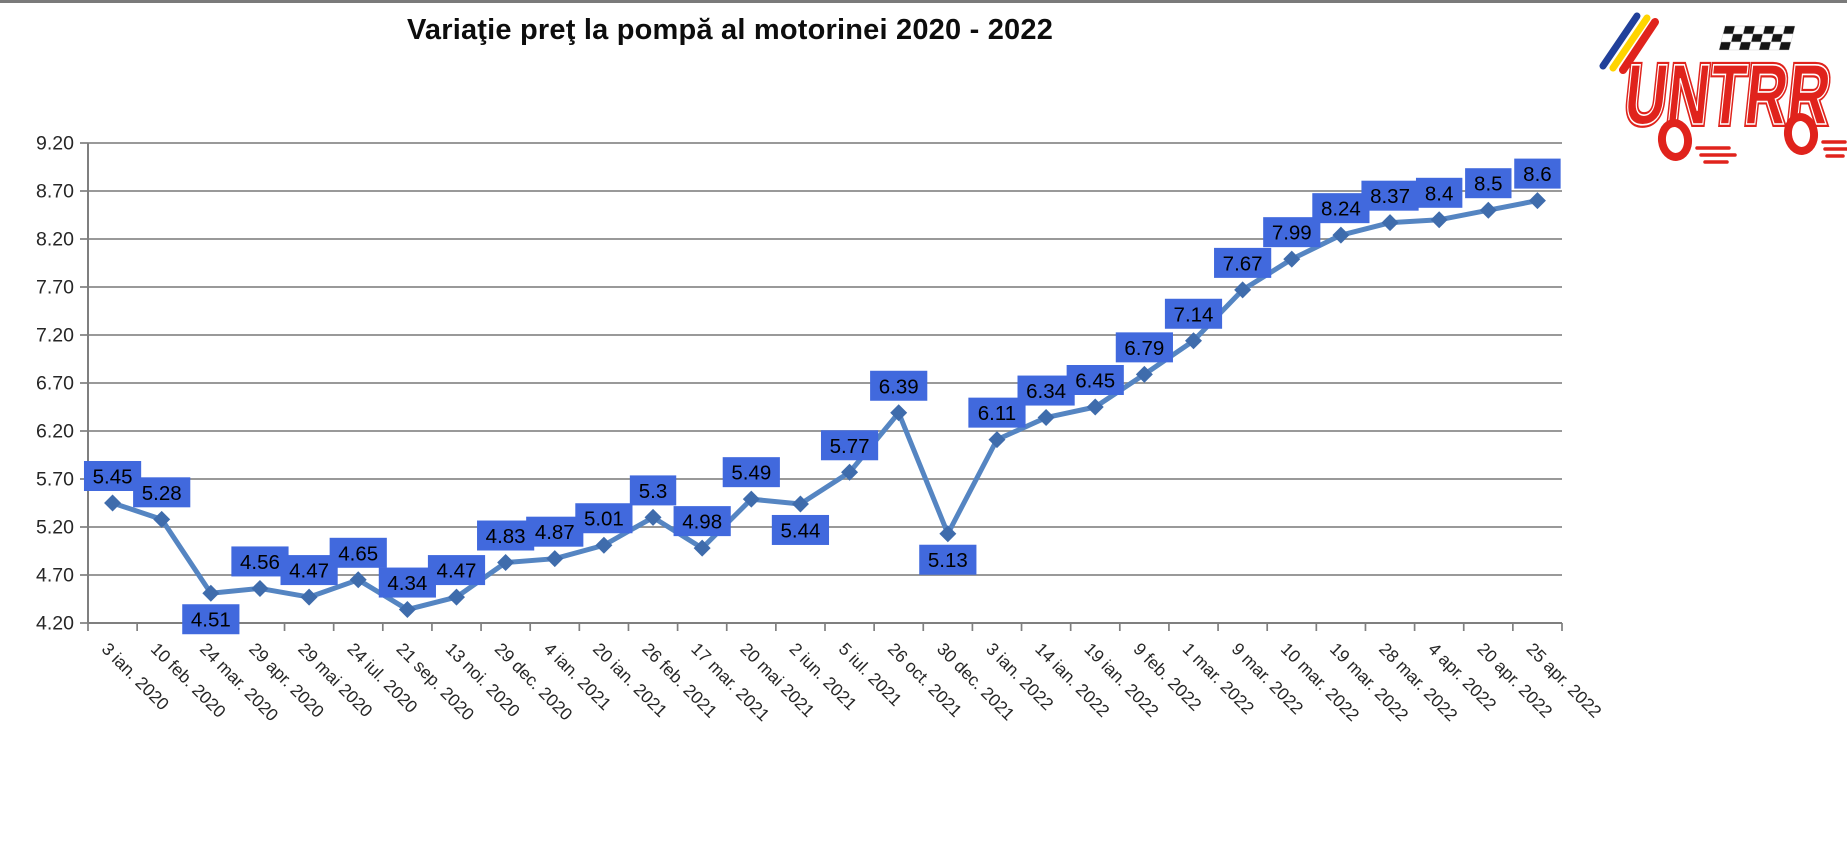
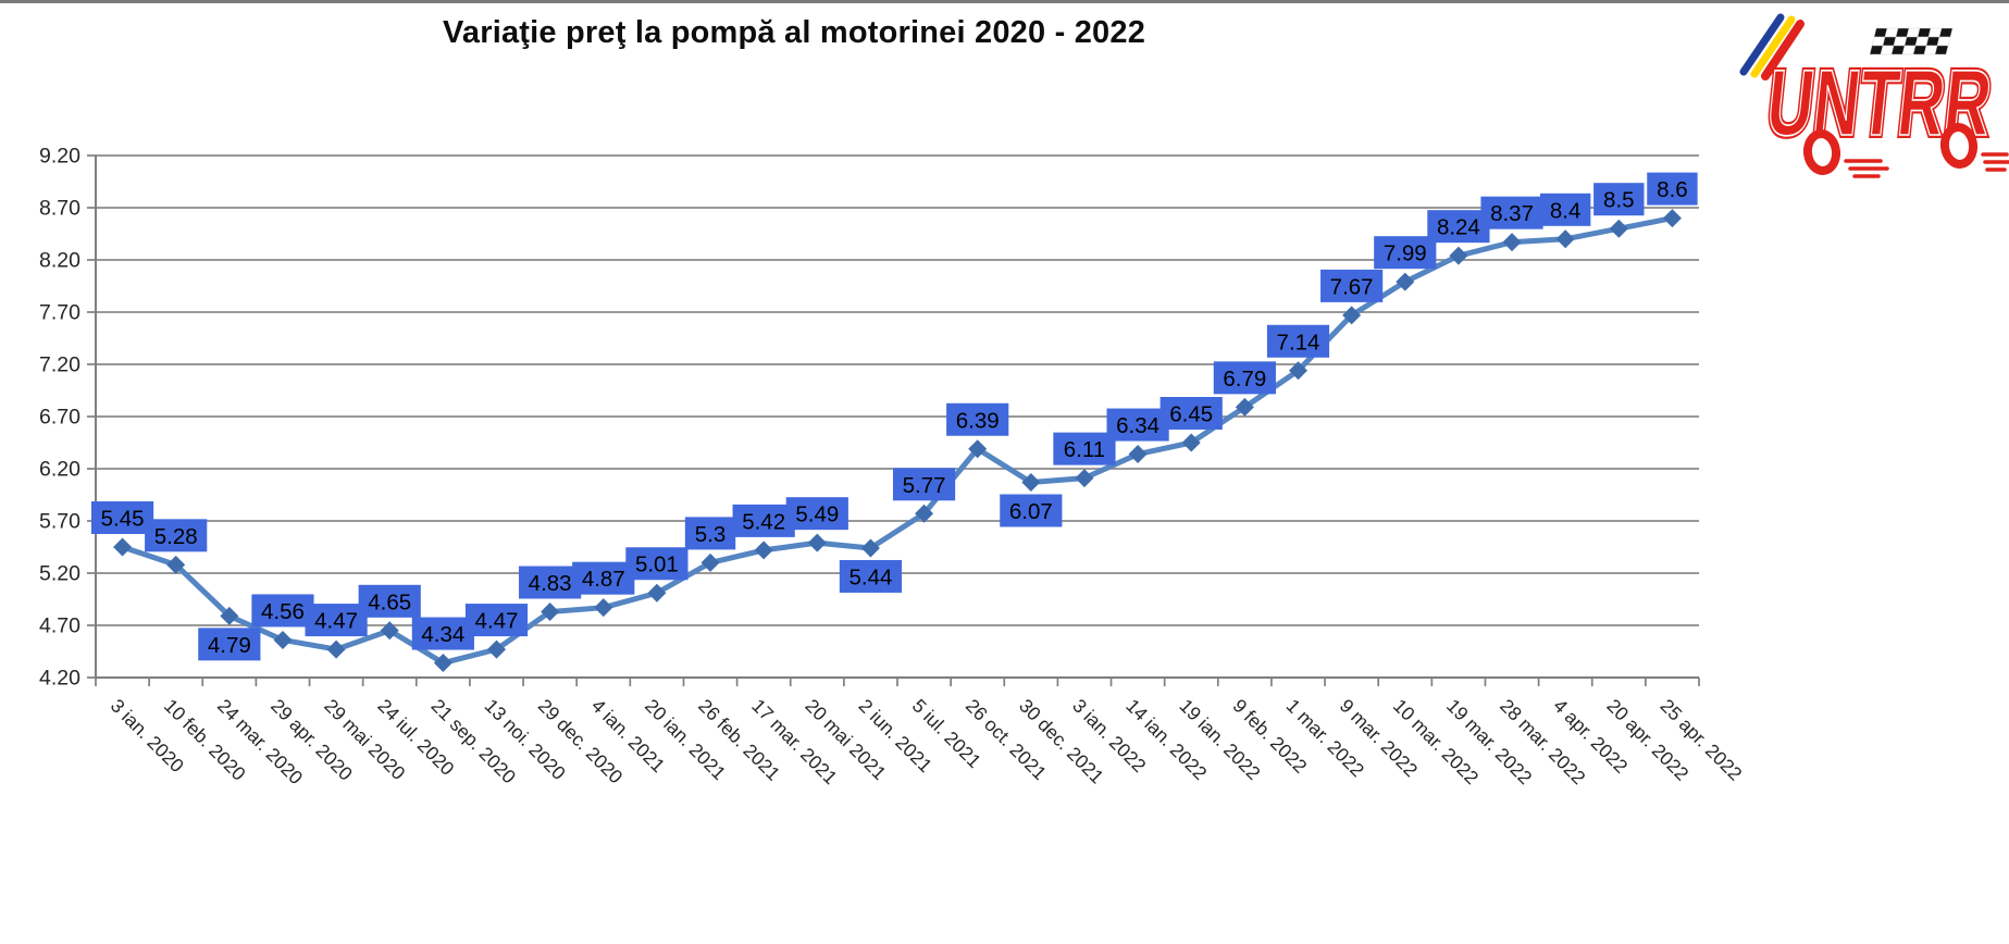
24 mar. 2020: 4.51 -> 4.79
17 mar. 2021: 4.98 -> 5.42
30 dec. 2021: 5.13 -> 6.07
